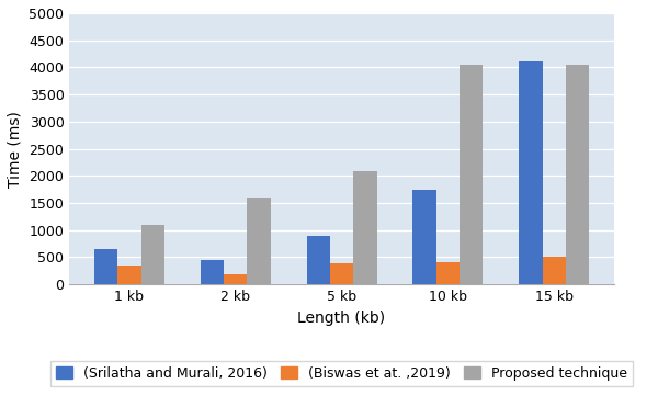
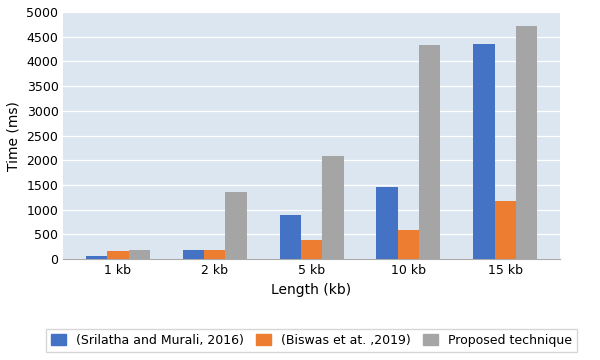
(Srilatha and Murali, 2016)/1 kb: 650 -> 60
(Biswas et at. ,2019)/1 kb: 350 -> 160
Proposed technique/1 kb: 1100 -> 200
(Srilatha and Murali, 2016)/2 kb: 450 -> 180
Proposed technique/2 kb: 1600 -> 1360
(Srilatha and Murali, 2016)/10 kb: 1750 -> 1450
(Biswas et at. ,2019)/10 kb: 400 -> 590
Proposed technique/10 kb: 4050 -> 4340
(Srilatha and Murali, 2016)/15 kb: 4100 -> 4350
(Biswas et at. ,2019)/15 kb: 500 -> 1170
Proposed technique/15 kb: 4050 -> 4720
